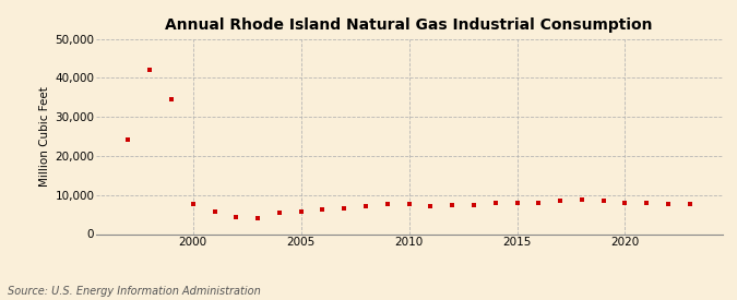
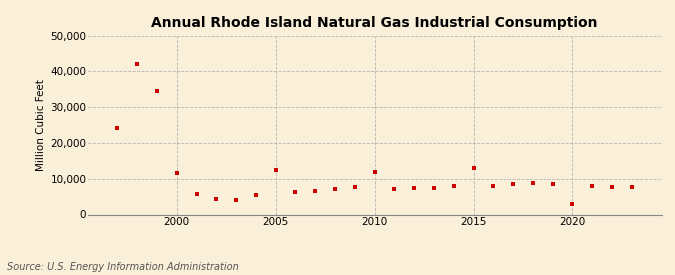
2000: 7,800 -> 11,500
2005: 5,600 -> 12,500
2010: 7,800 -> 12,000
2015: 8,000 -> 13,000
2020: 8,000 -> 3,000
